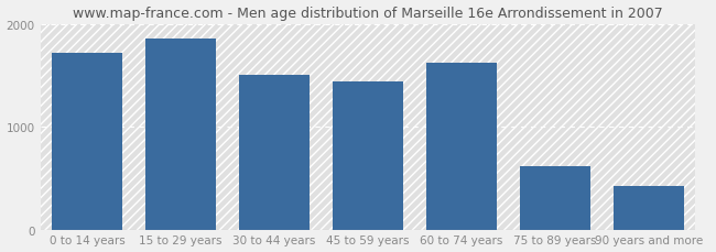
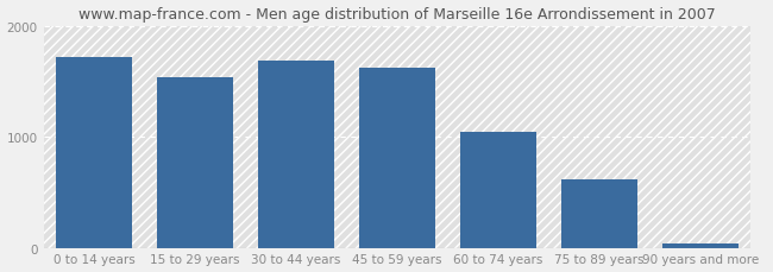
15 to 29 years: 1860 -> 1530
30 to 44 years: 1500 -> 1680
45 to 59 years: 1440 -> 1620
60 to 74 years: 1620 -> 1040
90 years and more: 420 -> 40
